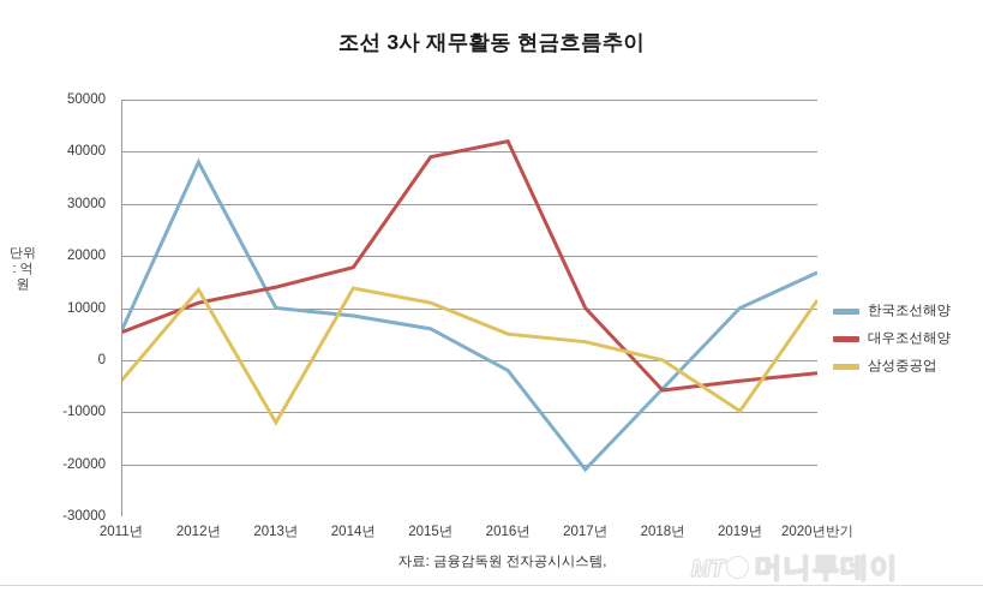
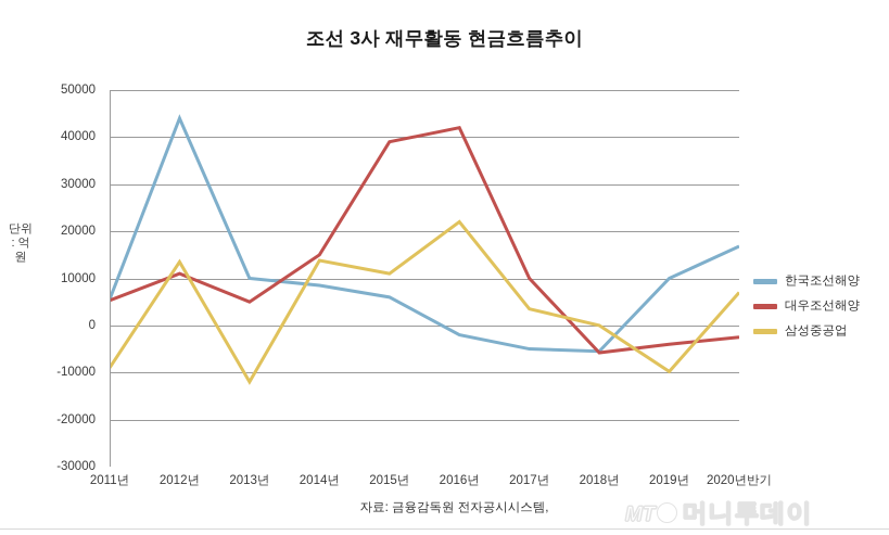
삼성중공업/2011년: -4000 -> -9000
한국조선해양/2012년: 38000 -> 44000
대우조선해양/2013년: 14000 -> 5000
대우조선해양/2014년: 18000 -> 15000
삼성중공업/2016년: 5000 -> 22000
한국조선해양/2017년: -21000 -> -5000
삼성중공업/2020년반기: 12000 -> 7000
